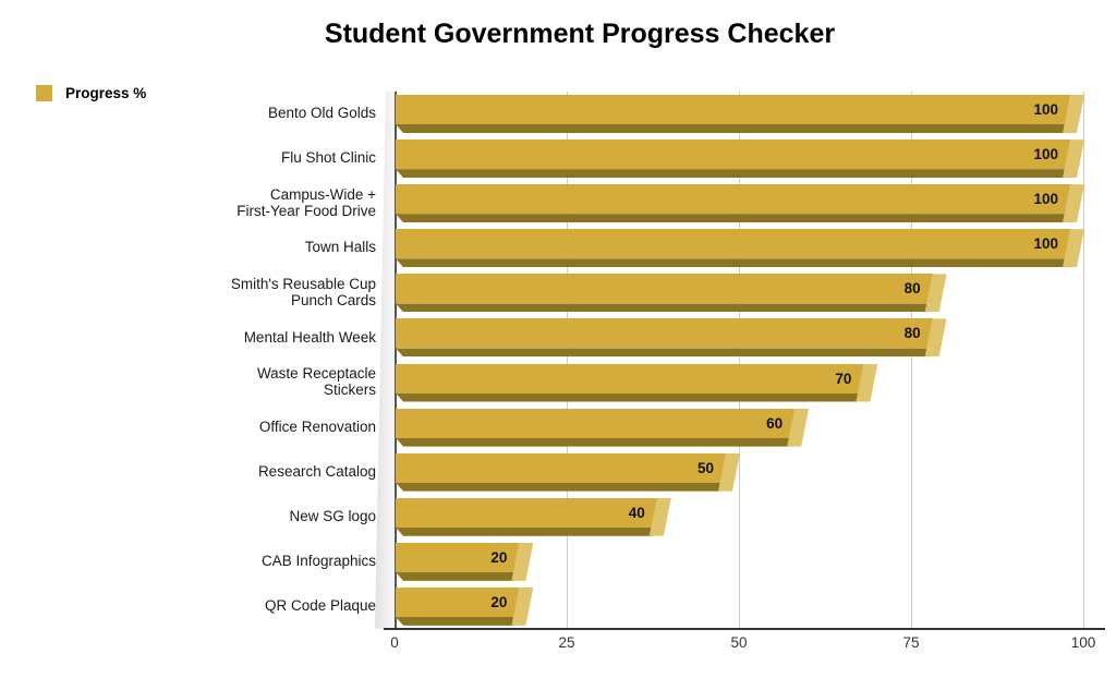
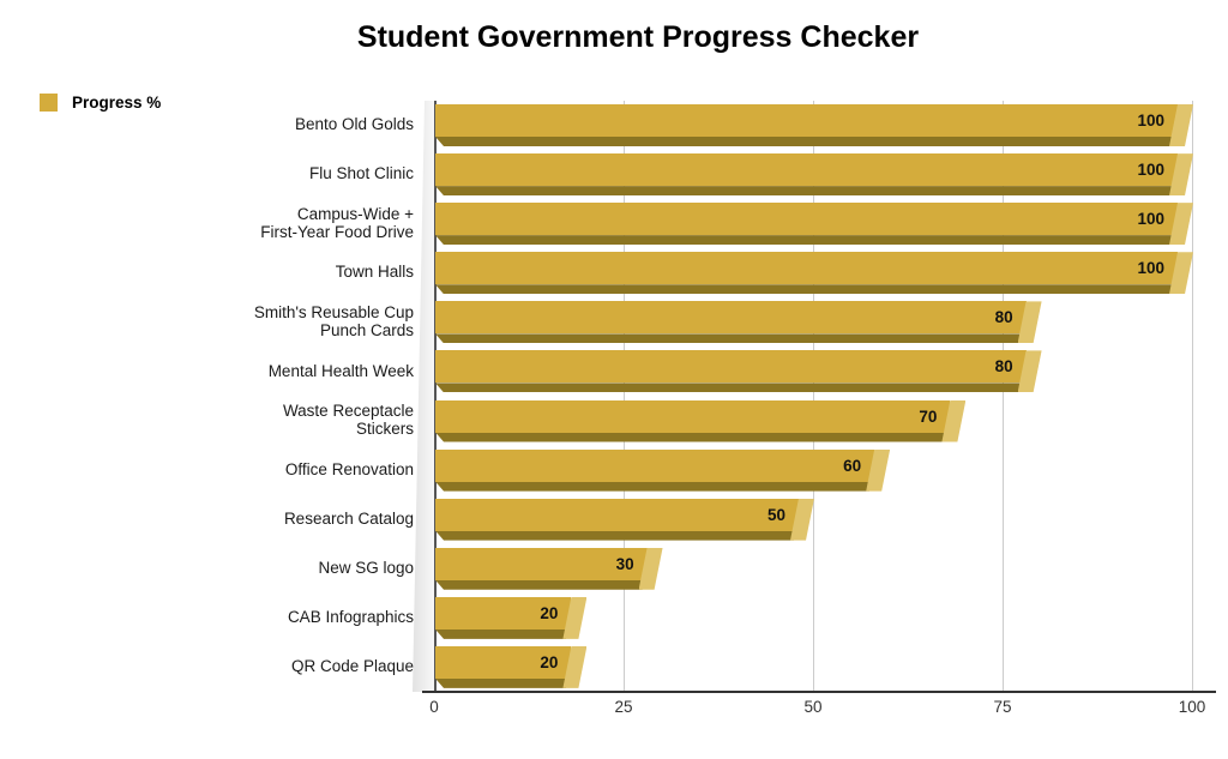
New SG logo: 40 -> 30
